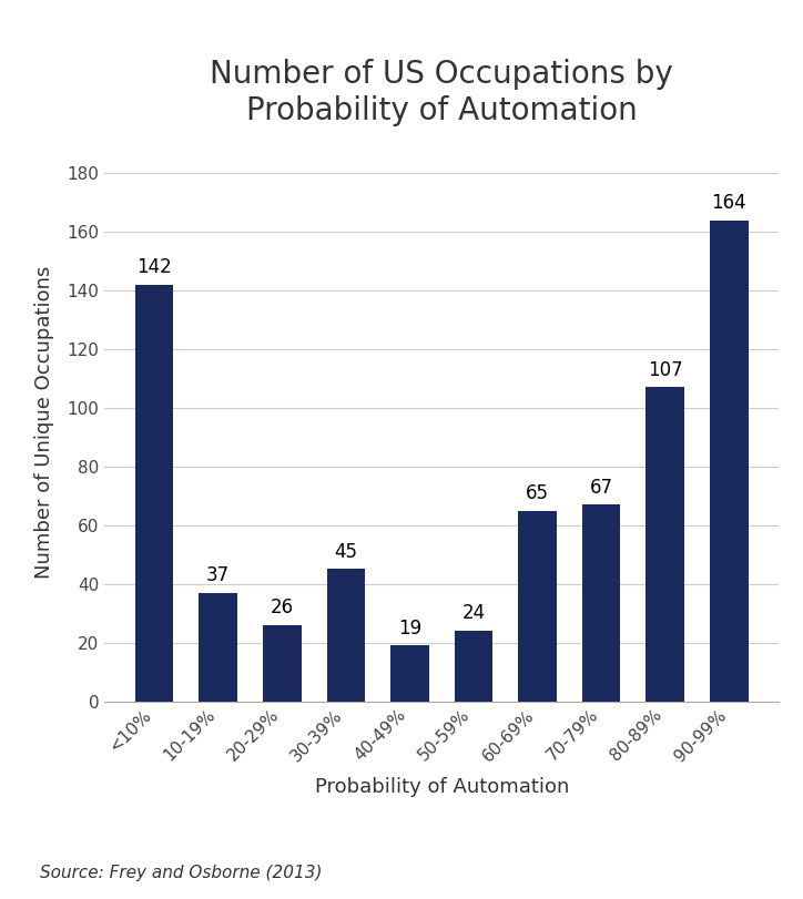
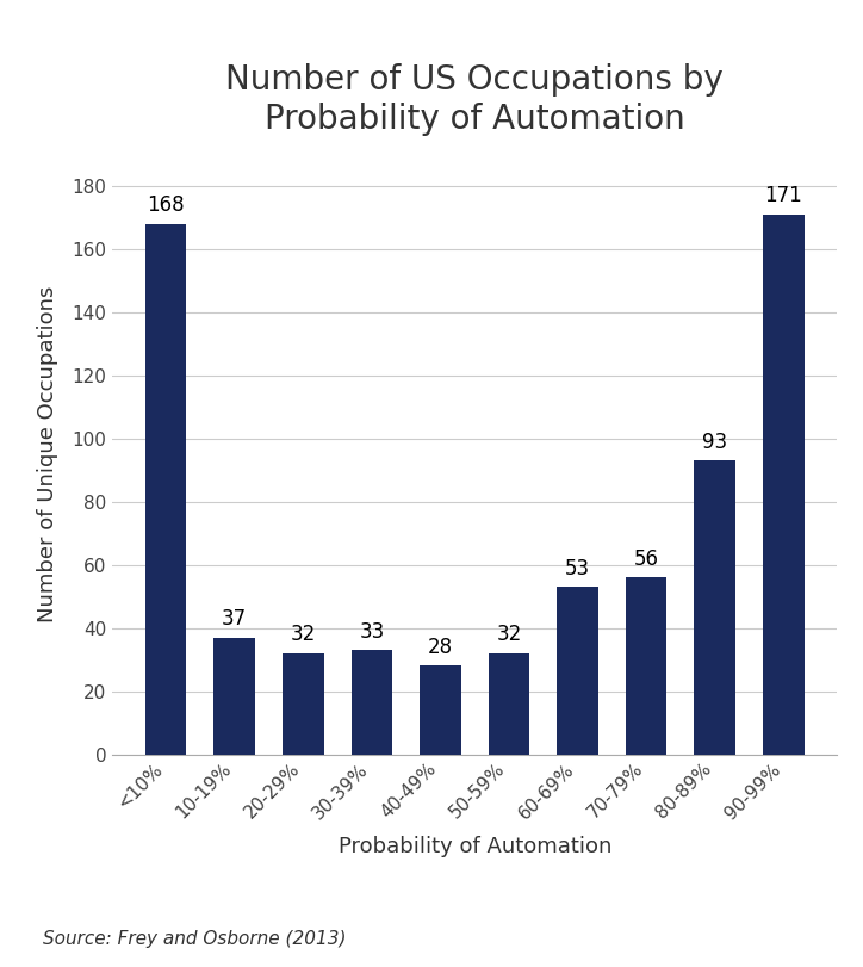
<10%: 142 -> 168
20-29%: 26 -> 32
30-39%: 45 -> 33
40-49%: 19 -> 28
50-59%: 24 -> 32
60-69%: 65 -> 53
70-79%: 67 -> 56
80-89%: 107 -> 93
90-99%: 164 -> 171
